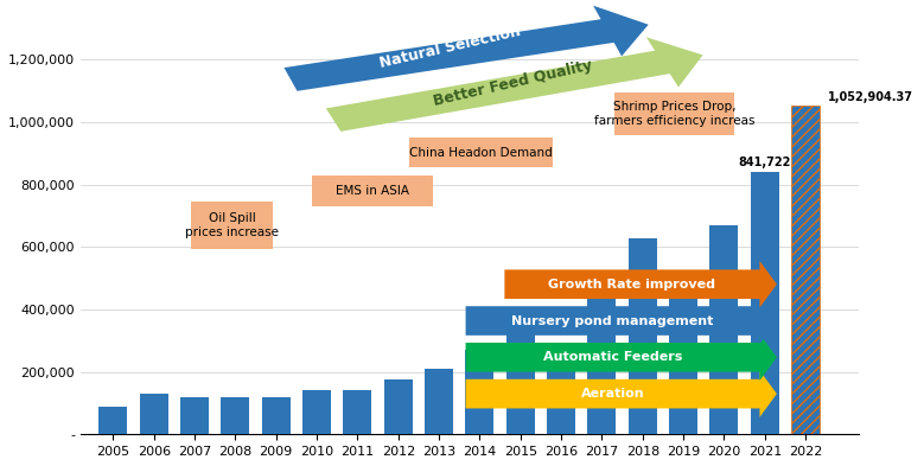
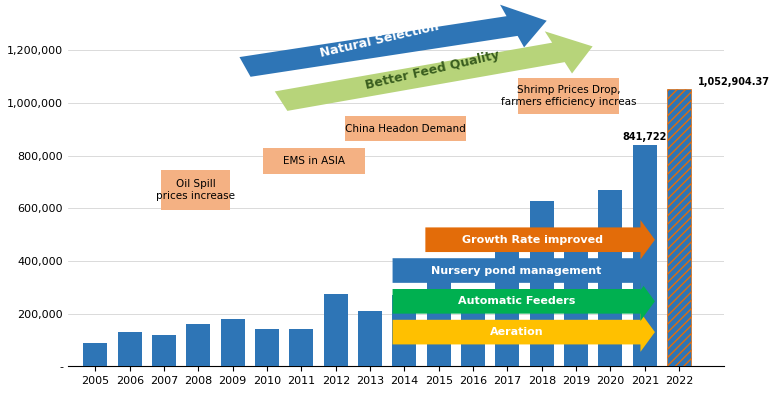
2008: 120,000 -> 160,000
2009: 120,000 -> 180,000
2012: 175,000 -> 275,000
